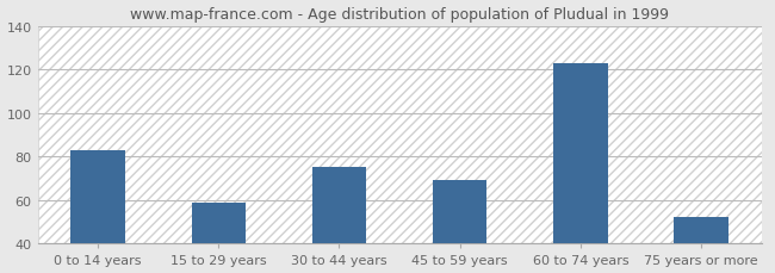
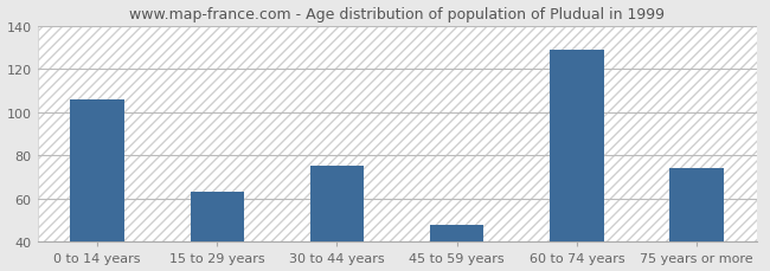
0 to 14 years: 83 -> 106
15 to 29 years: 59 -> 63
45 to 59 years: 69 -> 48
60 to 74 years: 123 -> 129
75 years or more: 52 -> 74
